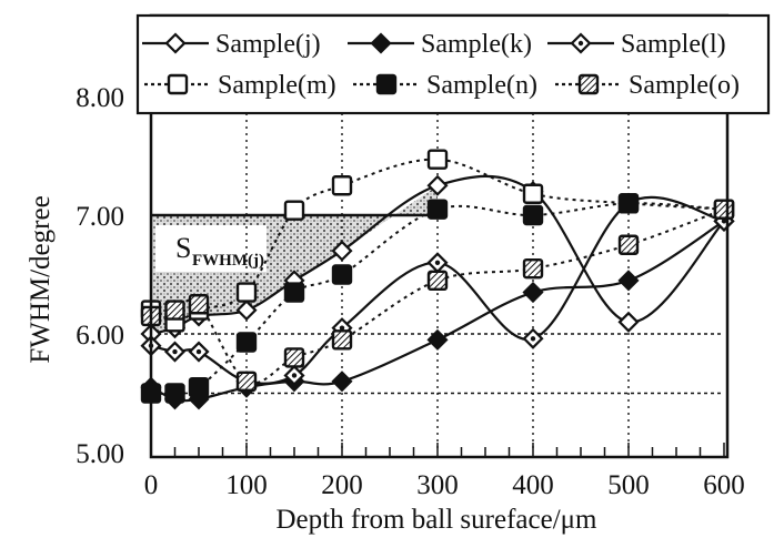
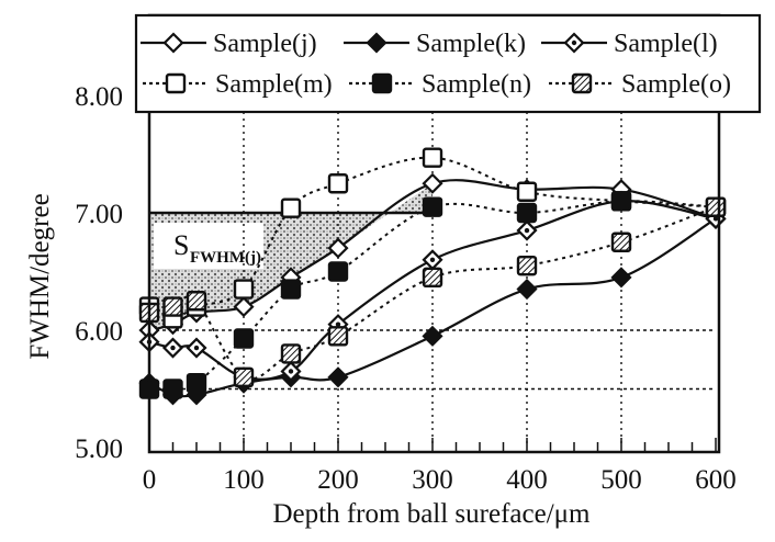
Sample(l)/400: 5.96 -> 6.85
Sample(j)/500: 6.10 -> 7.20
